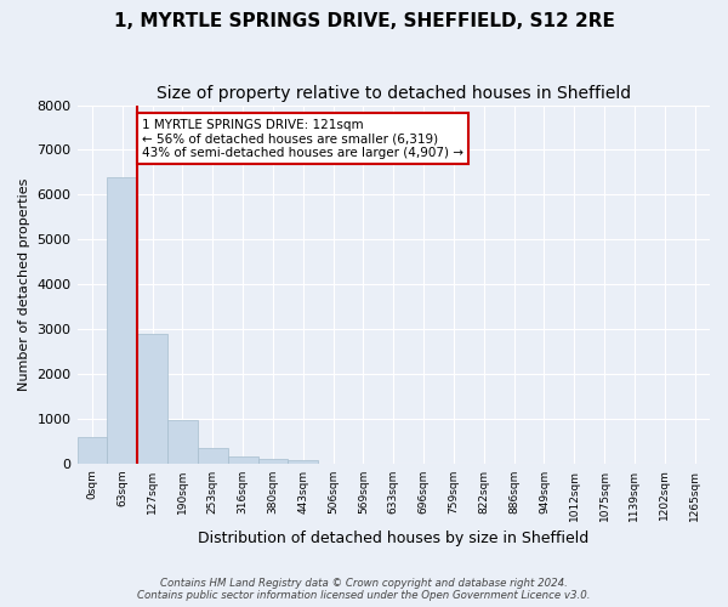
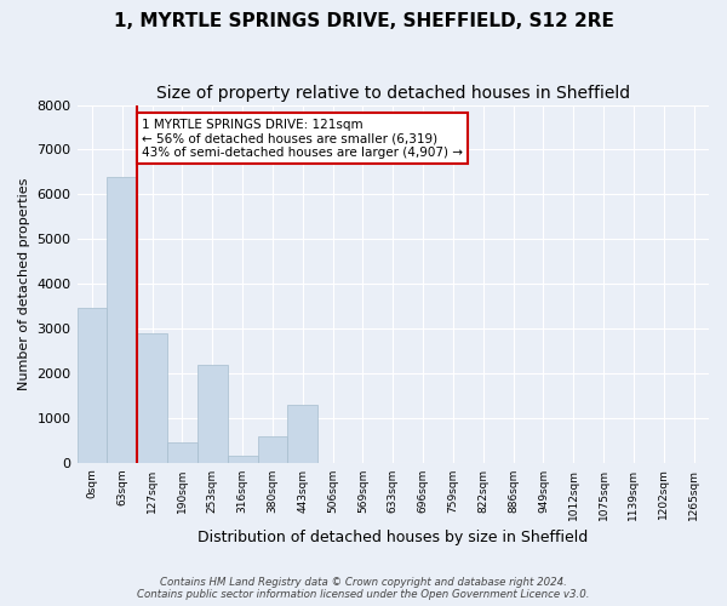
0sqm: 580 -> 3450
190sqm: 980 -> 450
253sqm: 340 -> 2200
380sqm: 100 -> 600
443sqm: 70 -> 1300
